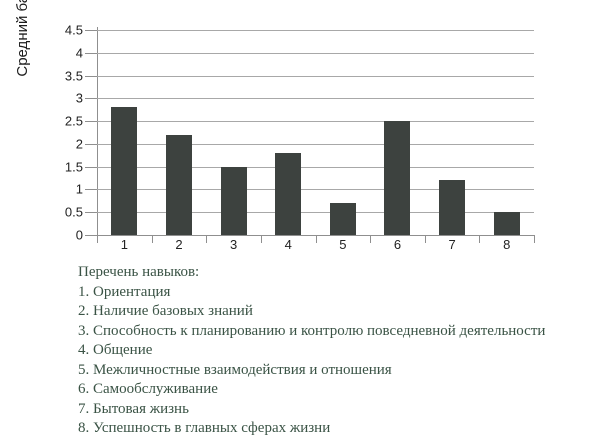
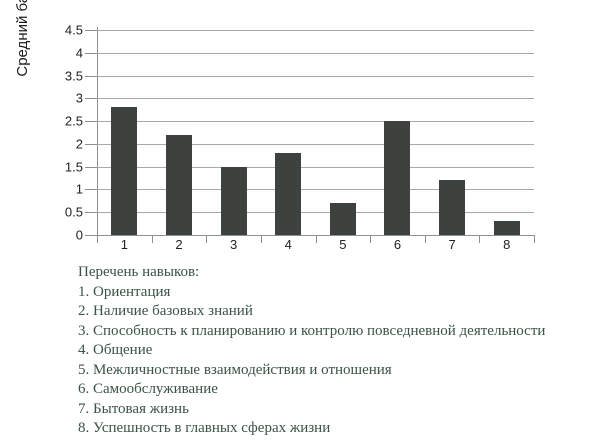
8: 0.5 -> 0.3
